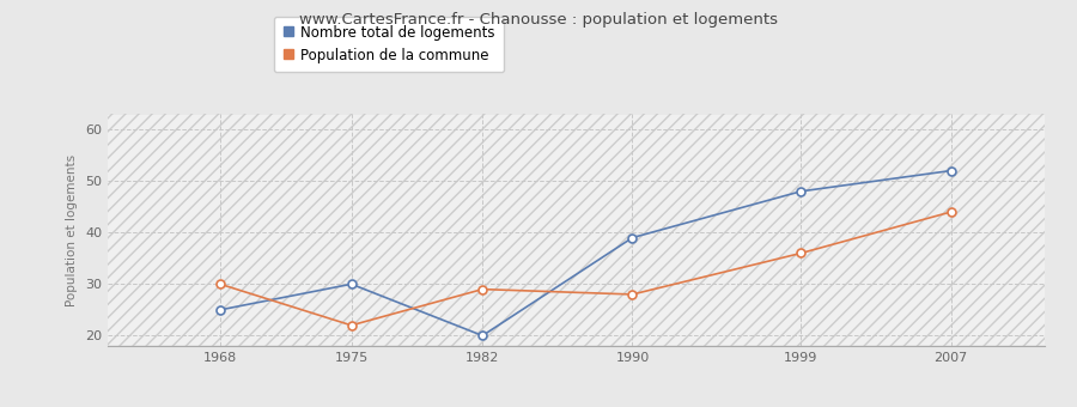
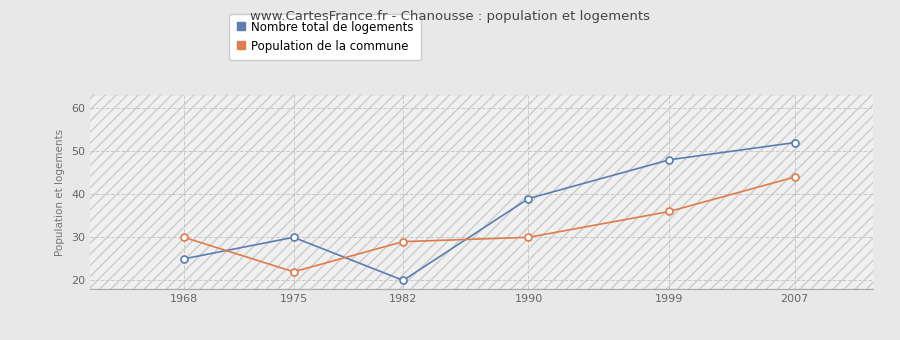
Population de la commune/1990: 28 -> 30
